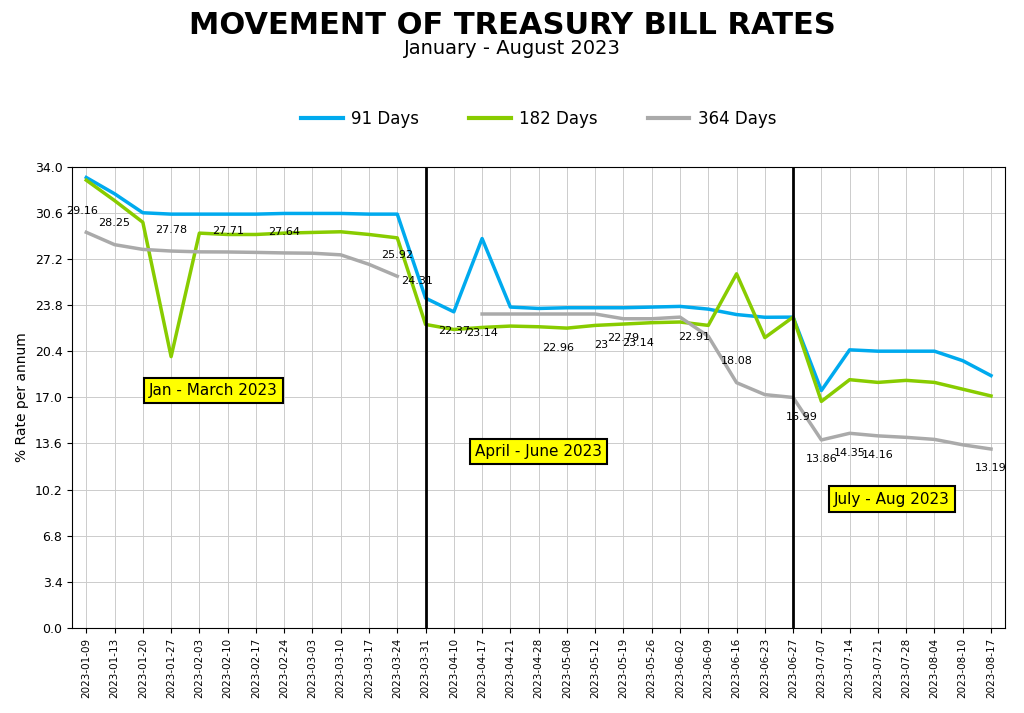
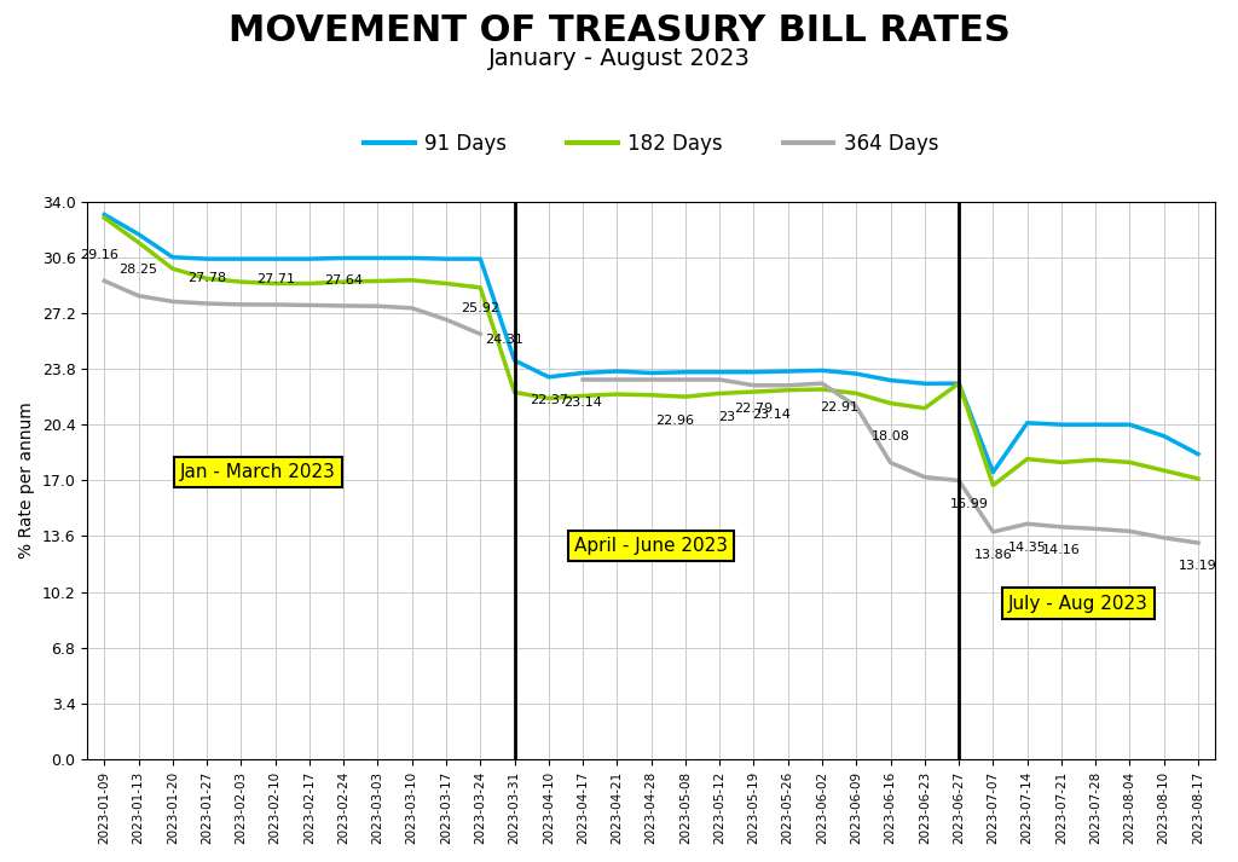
182 Days/2023-01-27: 20.0 -> 29.3
91 Days/2023-04-17: 28.7 -> 23.6
182 Days/2023-06-16: 26.1 -> 21.7
